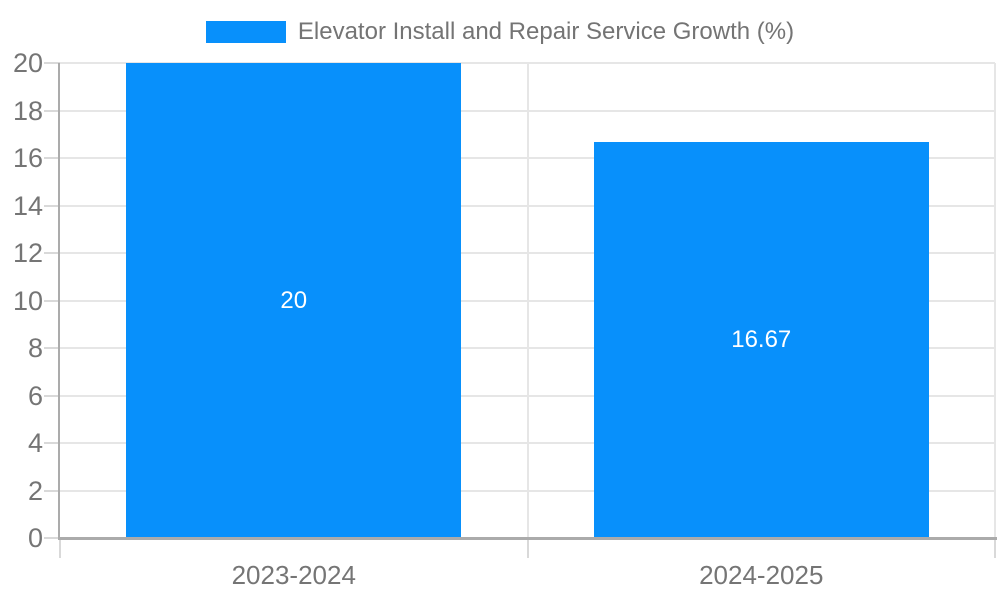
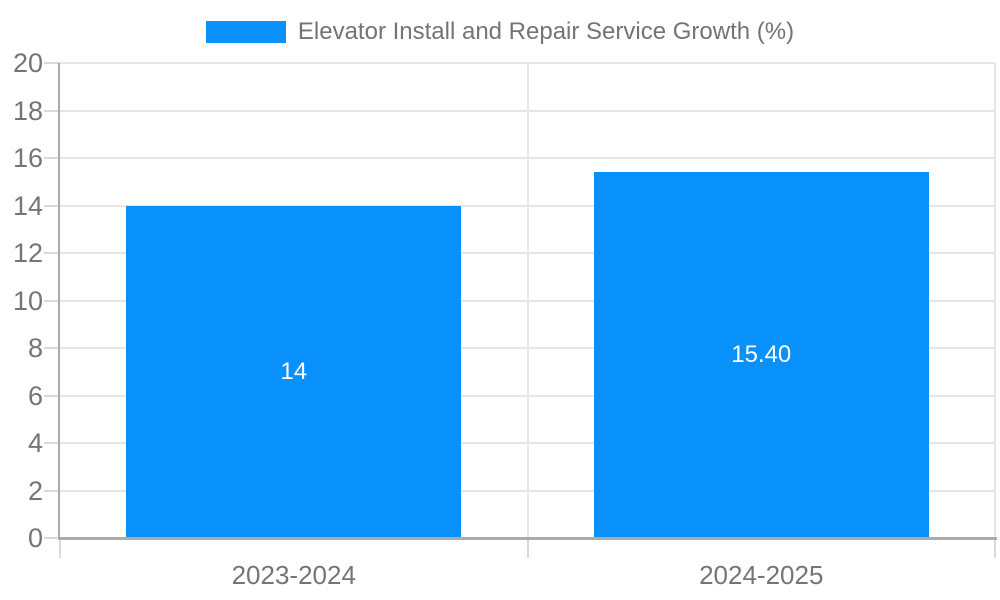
2023-2024: 20 -> 14
2024-2025: 16.67 -> 15.40
